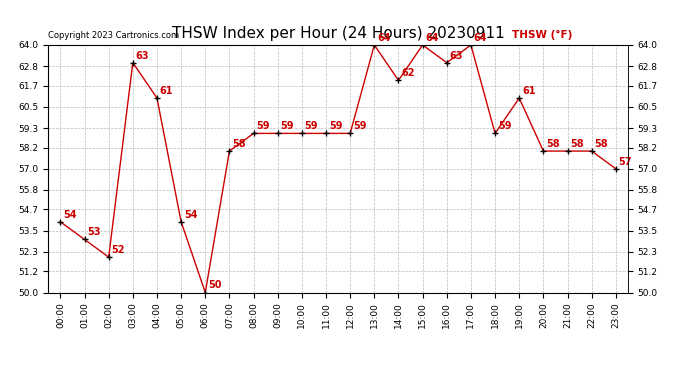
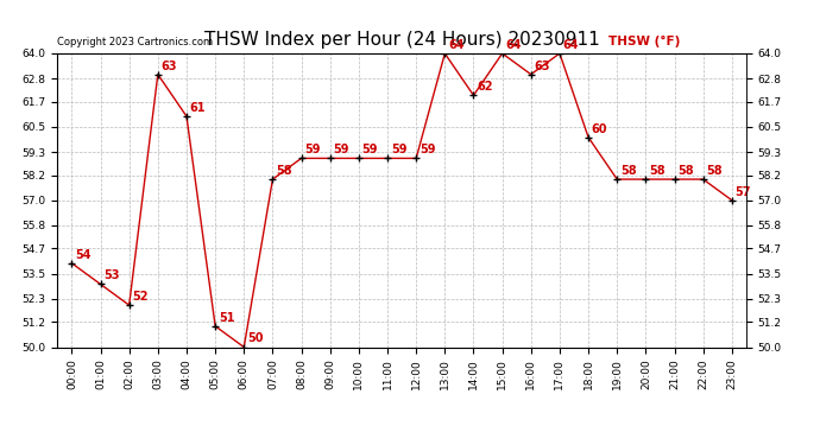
05:00: 54 -> 51
18:00: 59 -> 60
19:00: 61 -> 58
